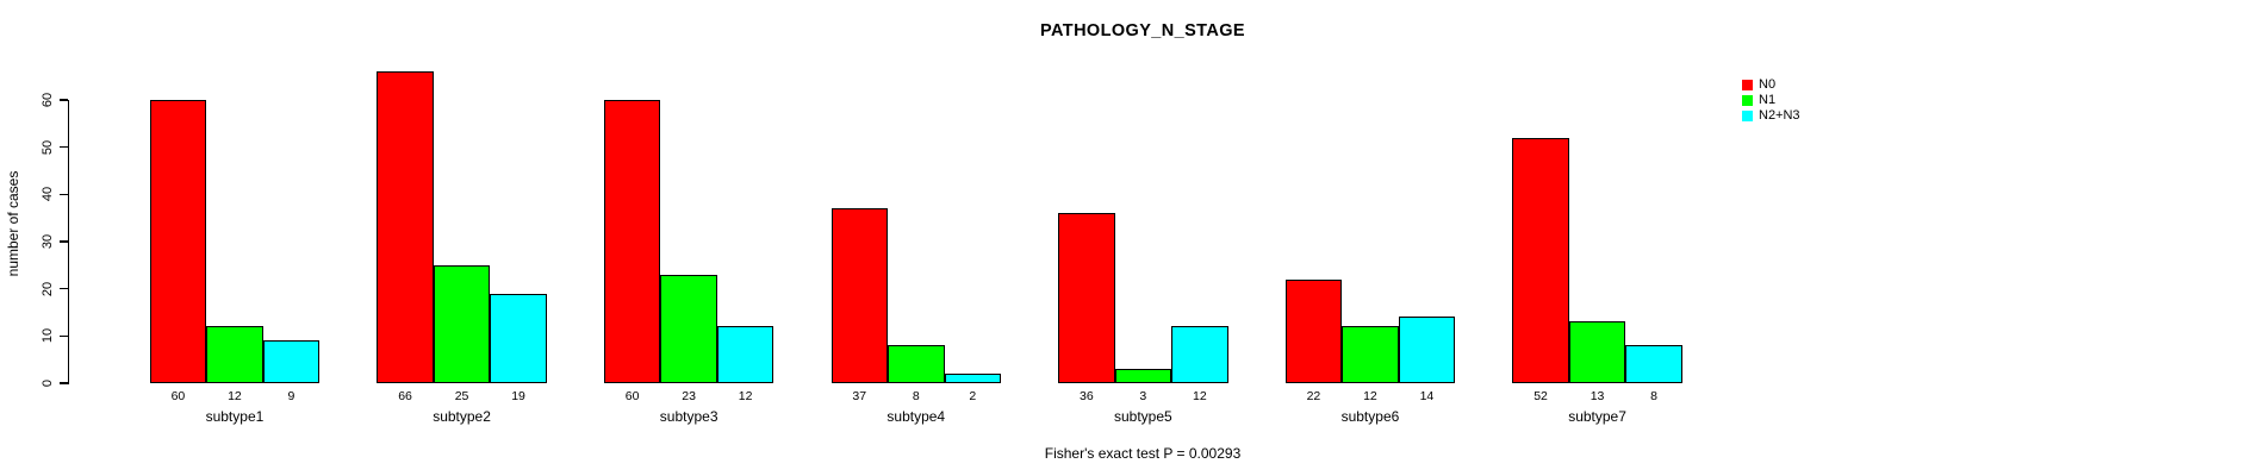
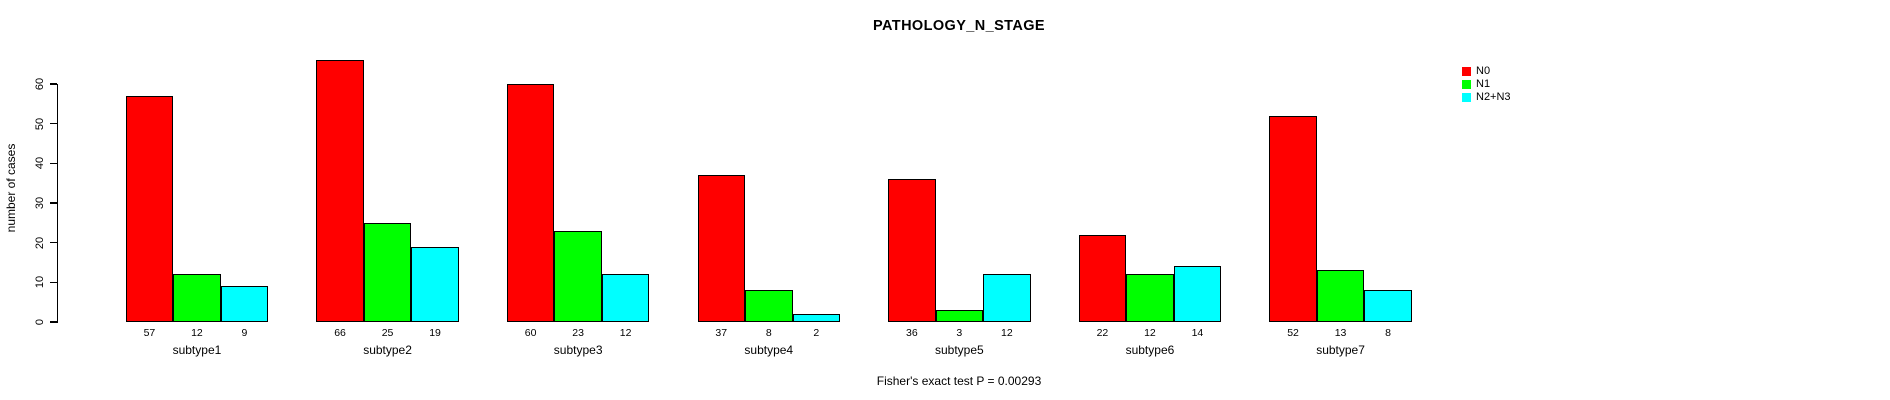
N0/subtype1: 60 -> 57
